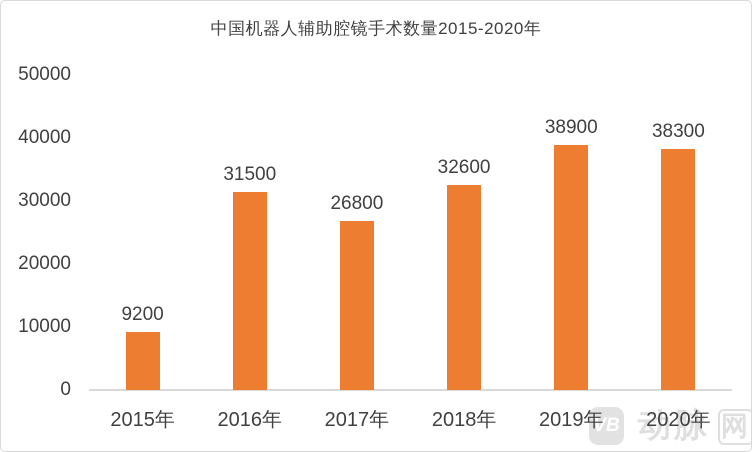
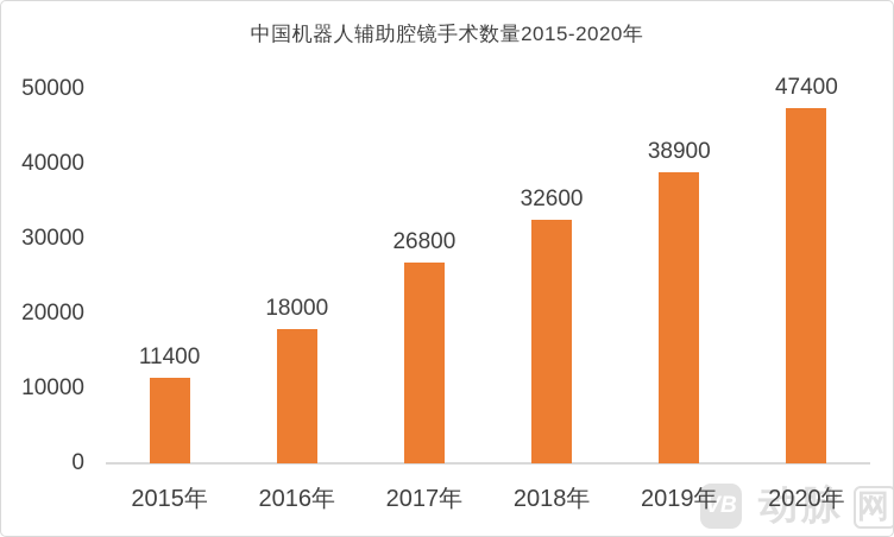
2015年: 9200 -> 11400
2016年: 31500 -> 18000
2020年: 38300 -> 47400
